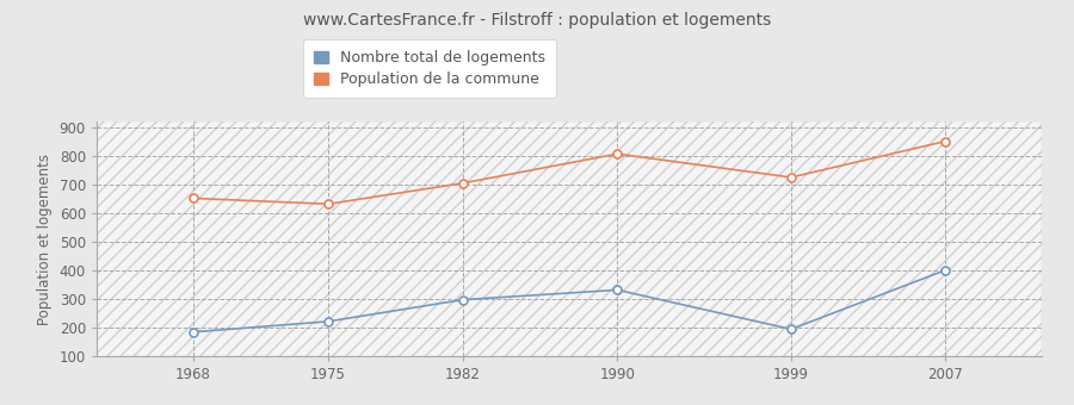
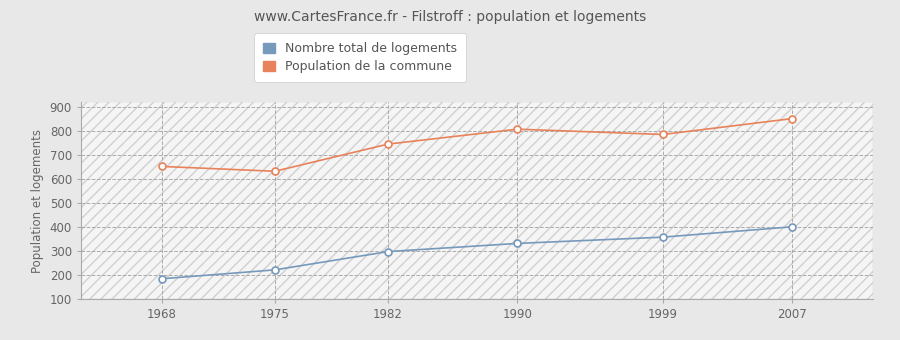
Population de la commune/1982: 705 -> 745
Nombre total de logements/1999: 195 -> 358
Population de la commune/1999: 725 -> 785
